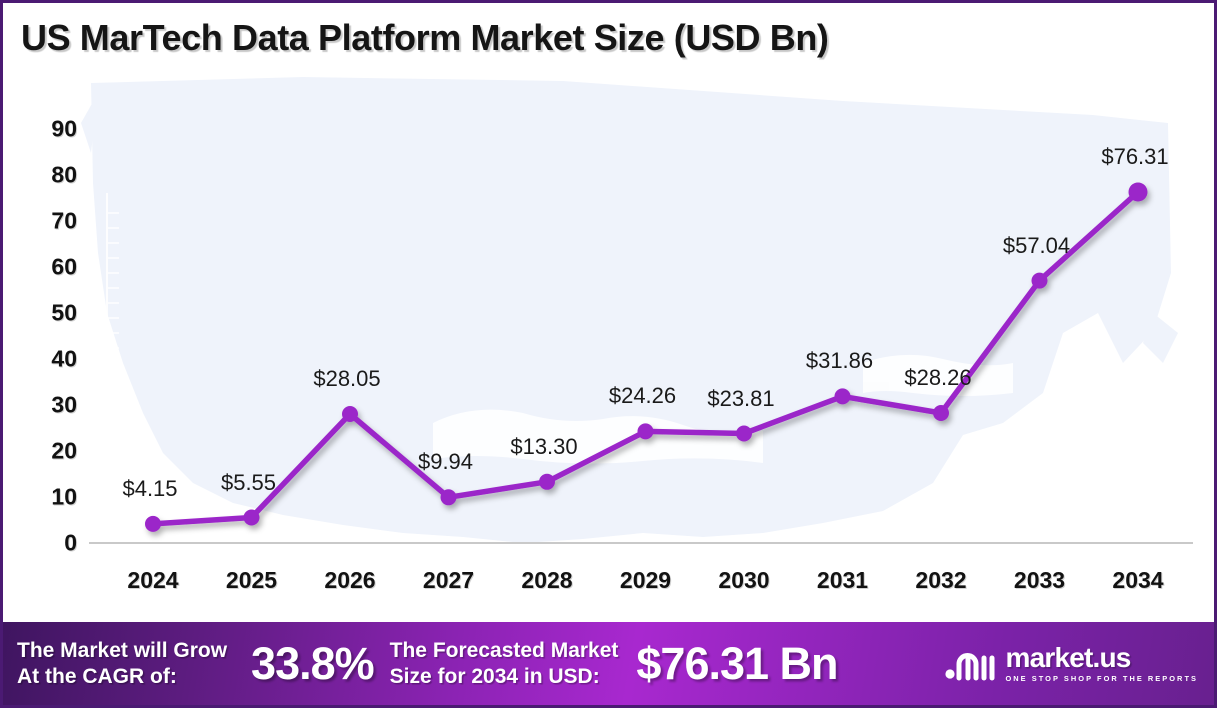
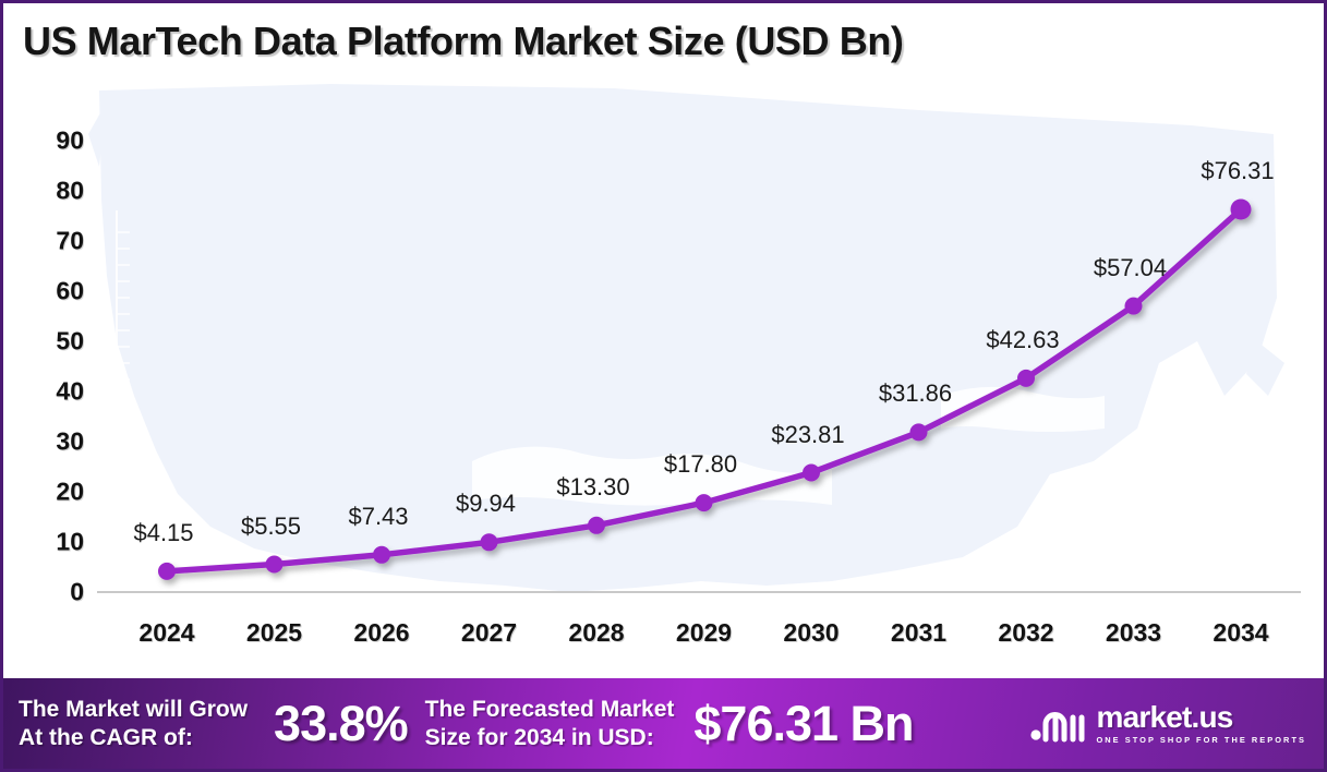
2026: $28.05 -> $7.43
2029: $24.26 -> $17.80
2032: $28.26 -> $42.63
